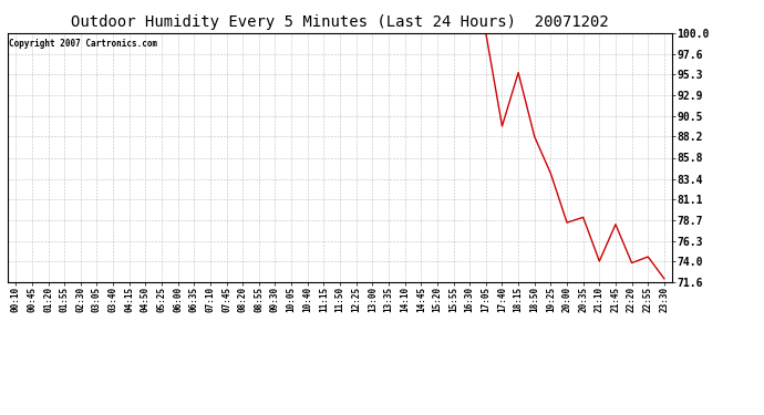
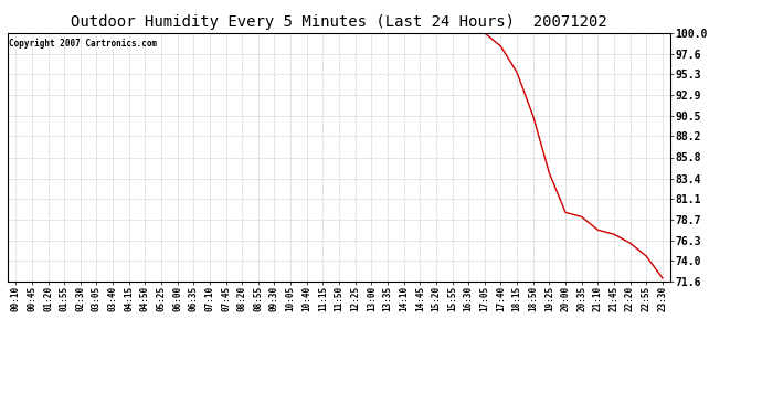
17:40: 89.4 -> 98.5
18:50: 88.2 -> 90.5
20:00: 78.4 -> 79.5
21:10: 74.0 -> 77.5
21:45: 78.2 -> 77.0
22:20: 73.8 -> 76.0
